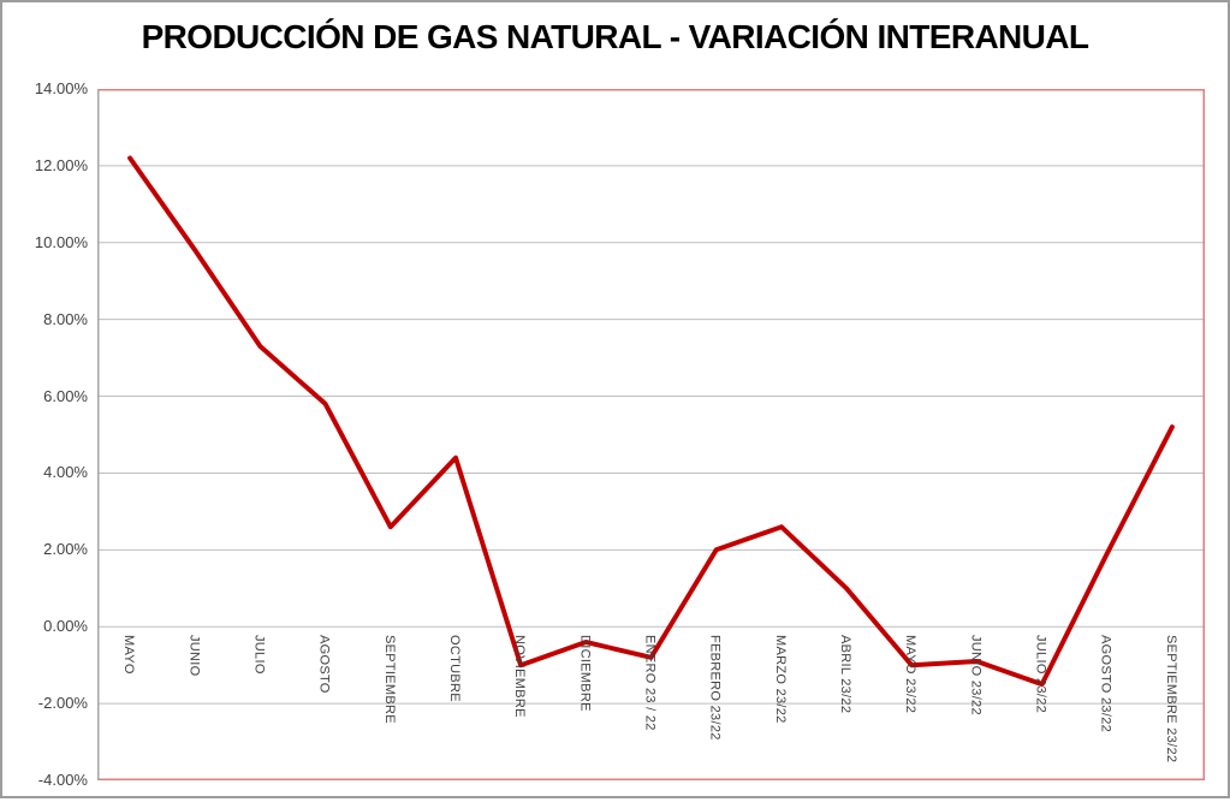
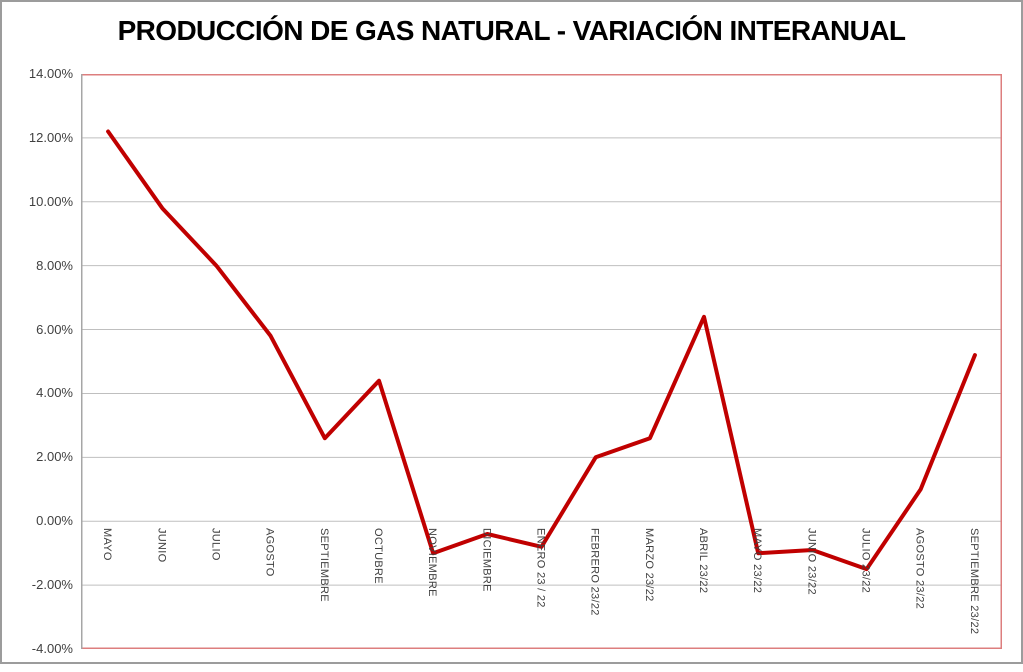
JULIO: 7.3% -> 8.0%
ABRIL 23/22: 1.0% -> 6.4%
AGOSTO 23/22: 1.9% -> 1.0%
